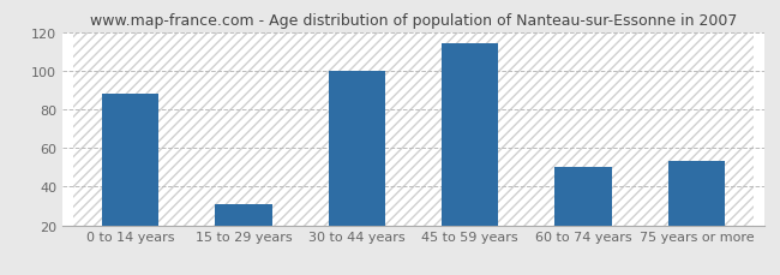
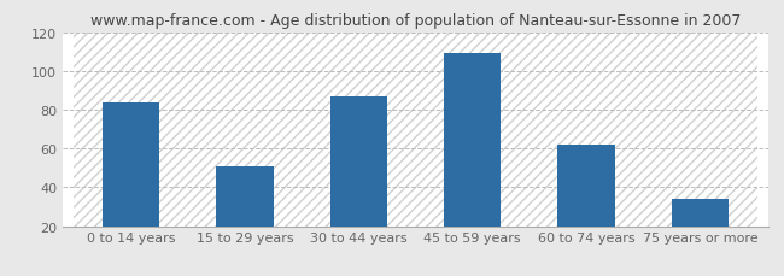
0 to 14 years: 88 -> 84
15 to 29 years: 31 -> 51
30 to 44 years: 100 -> 87
45 to 59 years: 114 -> 109
60 to 74 years: 50 -> 62
75 years or more: 53 -> 34
